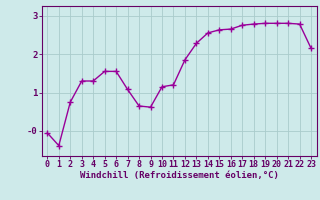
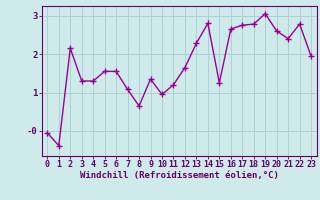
2: 0.75 -> 2.15
9: 0.62 -> 1.35
10: 1.15 -> 0.95
12: 1.85 -> 1.65
14: 2.55 -> 2.80
15: 2.63 -> 1.25
19: 2.80 -> 3.05
20: 2.80 -> 2.60
21: 2.80 -> 2.40
23: 2.15 -> 1.95
